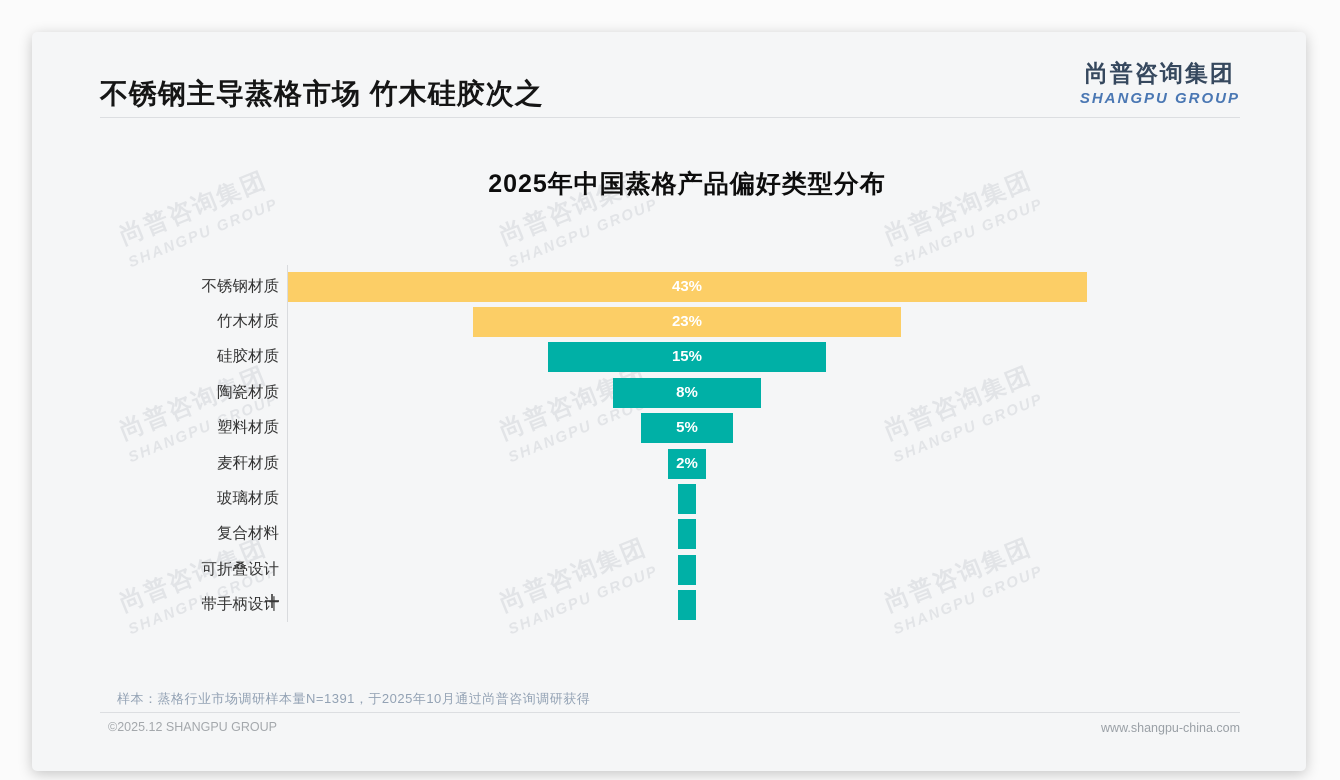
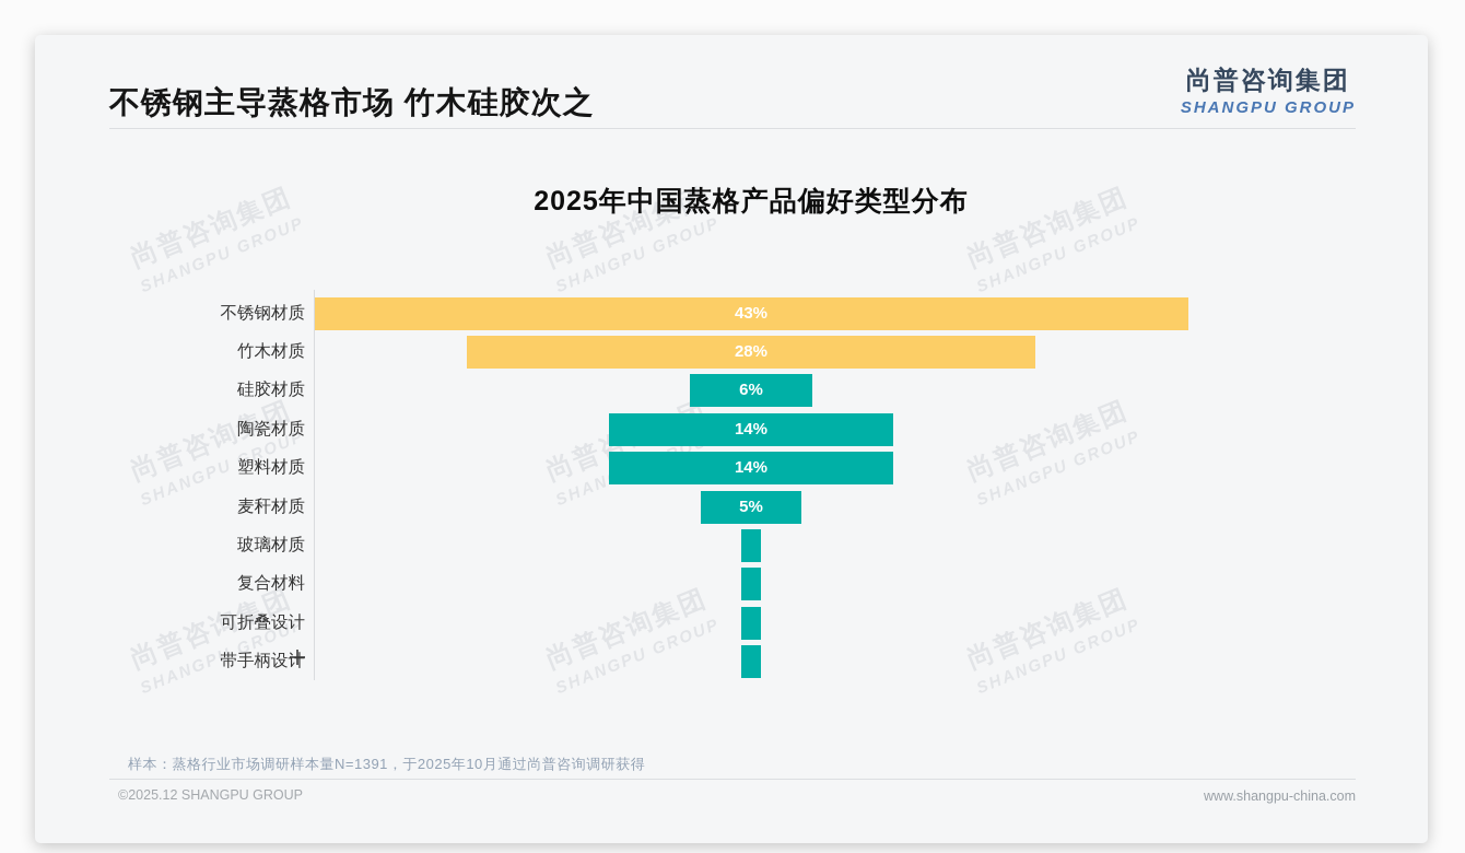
竹木材质: 23% -> 28%
硅胶材质: 15% -> 6%
陶瓷材质: 8% -> 14%
塑料材质: 5% -> 14%
麦秆材质: 2% -> 5%
